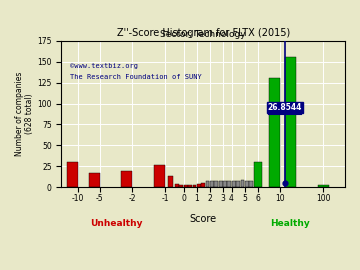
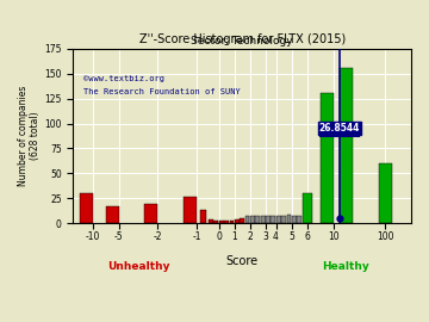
100: 3 -> 60
